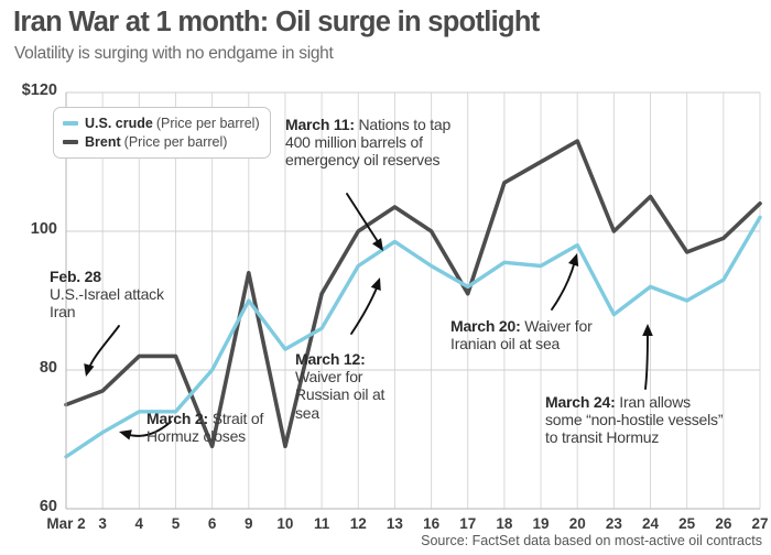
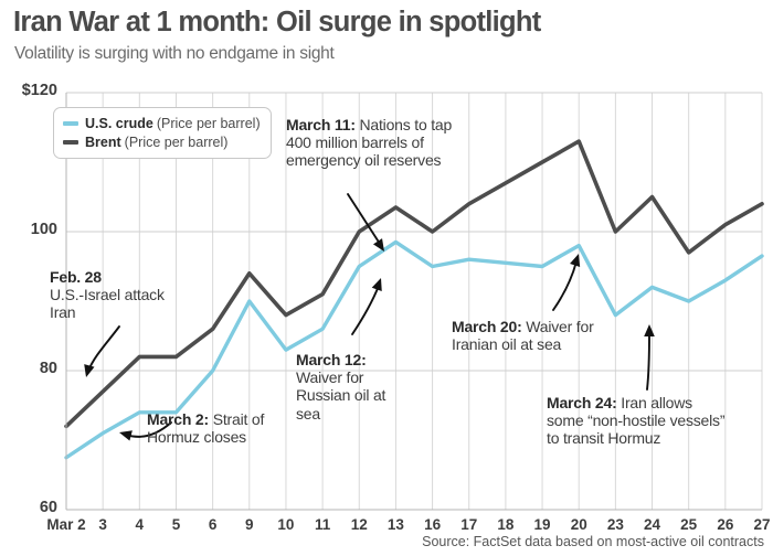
Brent/Mar 2: $75 -> $72
Brent/6: $69 -> $86
Brent/10: $69 -> $88
U.S. crude/17: $92 -> $96
Brent/17: $91 -> $104
Brent/26: $99 -> $101
U.S. crude/27: $102 -> $96
